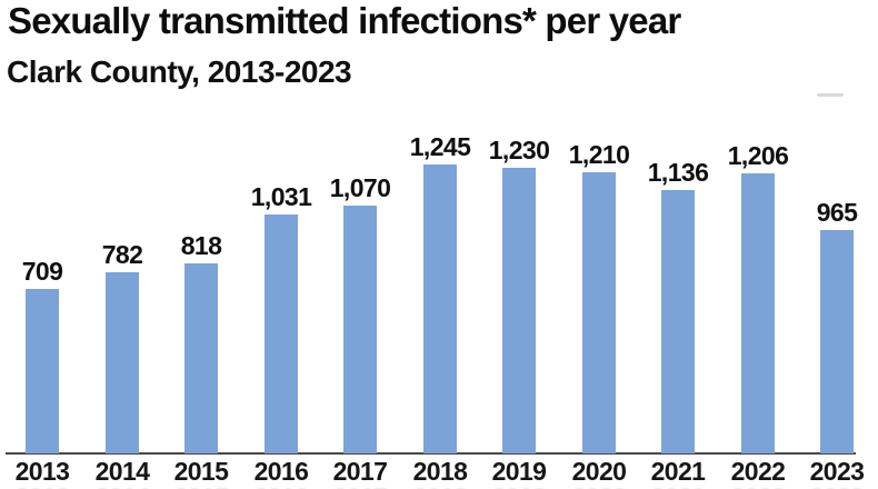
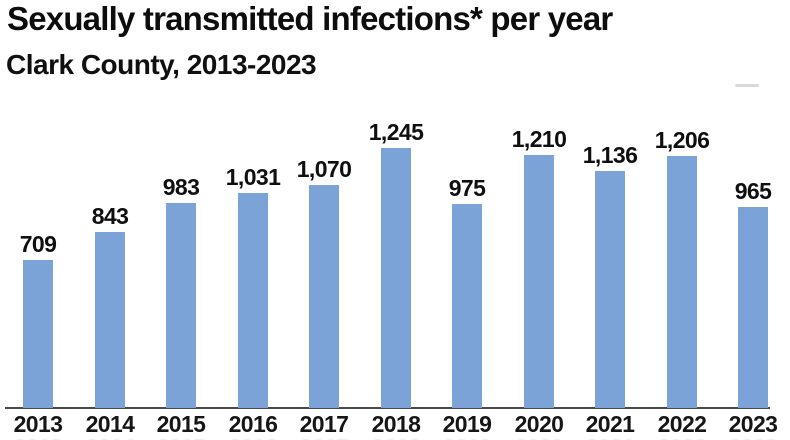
2014: 782 -> 843
2015: 818 -> 983
2019: 1,230 -> 975
